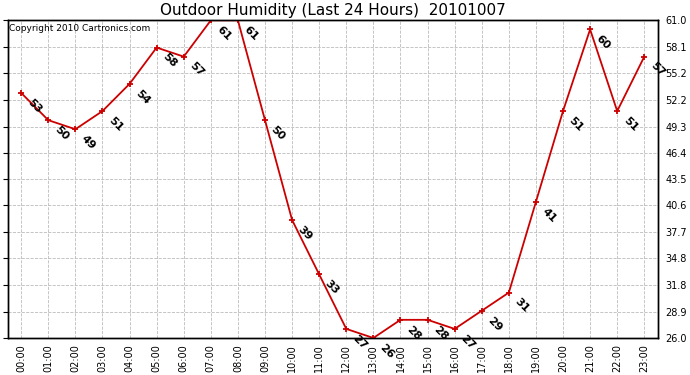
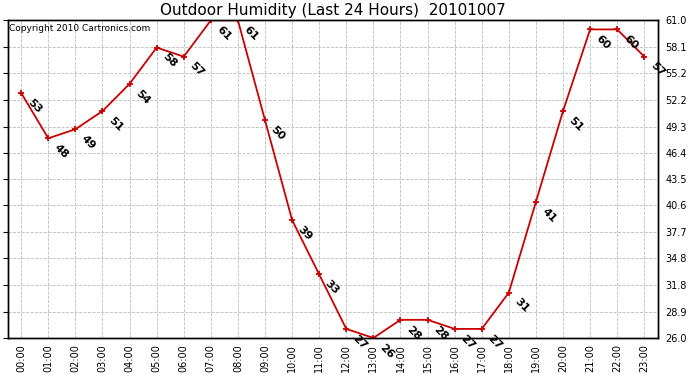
01:00: 50 -> 48
17:00: 29 -> 27
22:00: 51 -> 60
